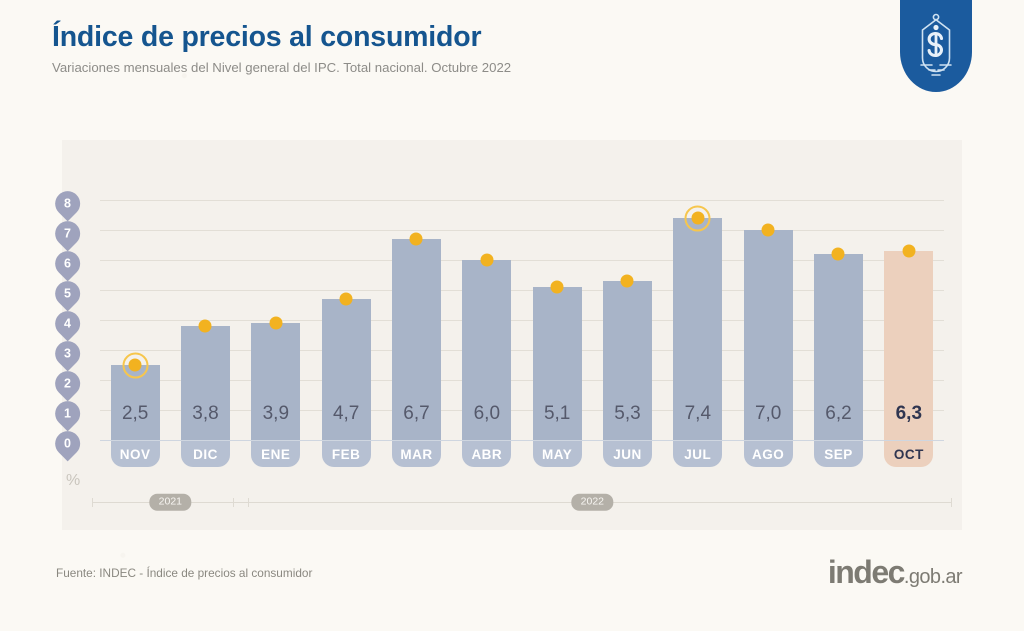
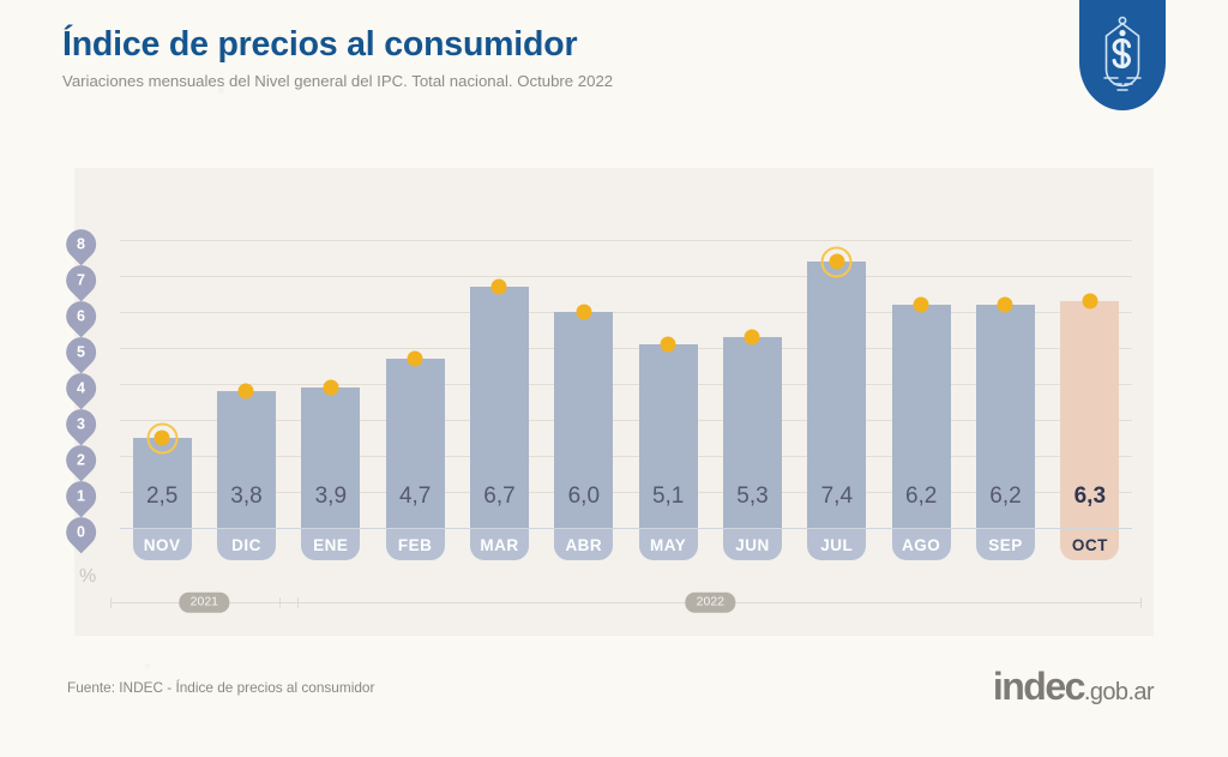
AGO: 7,0 -> 6,2
